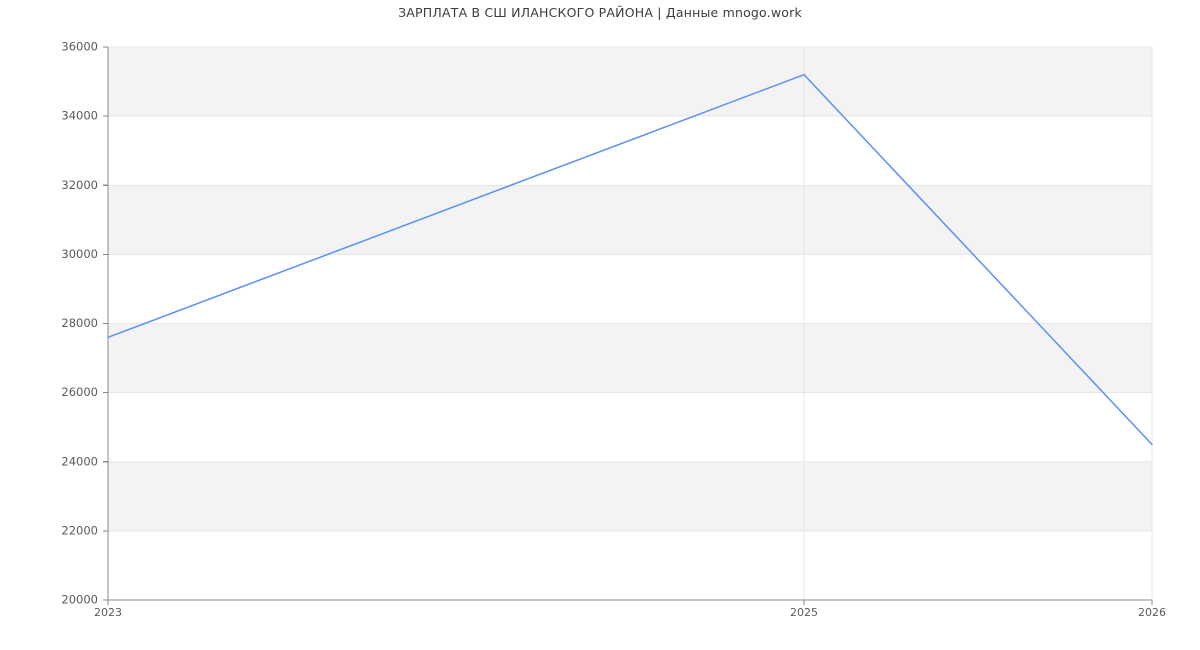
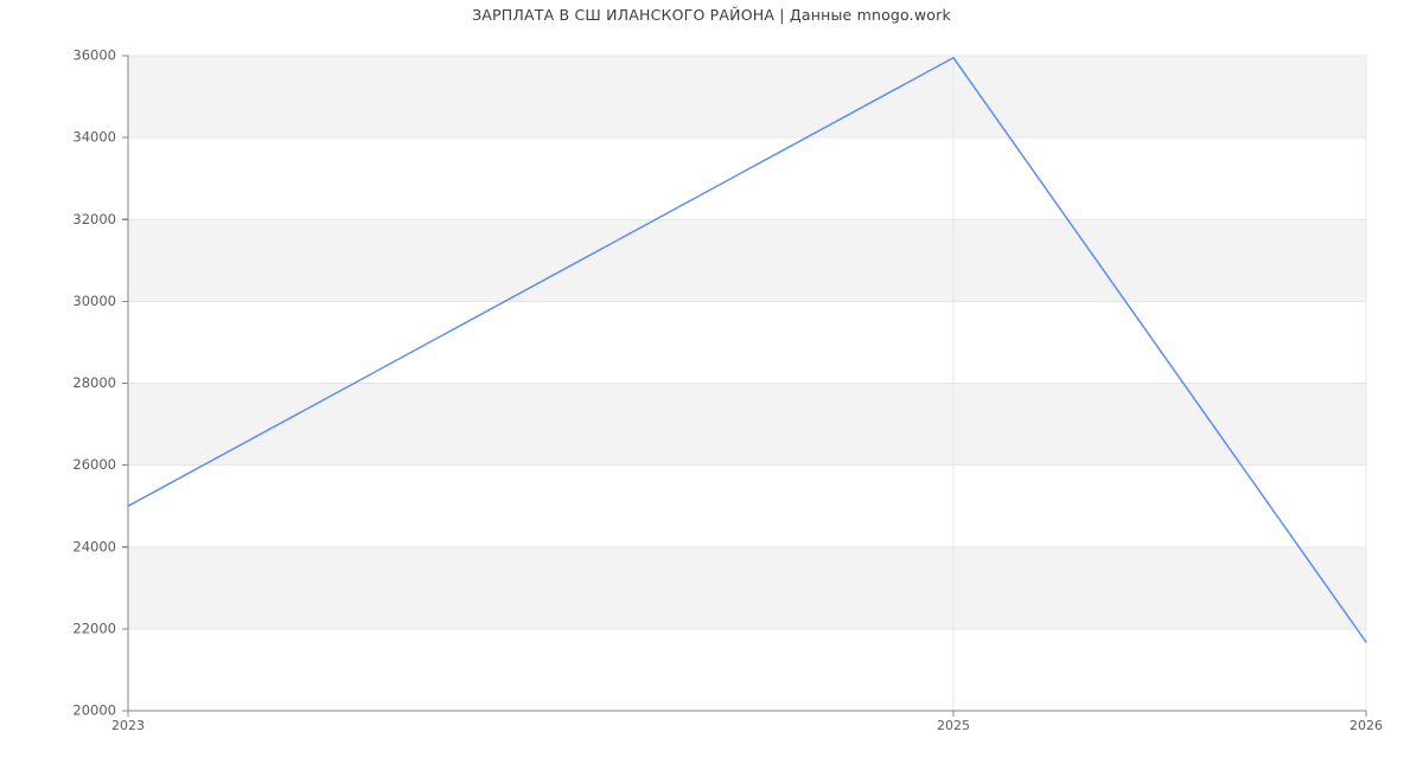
2023: 27600 -> 25000
2025: 35200 -> 36000
2026: 24500 -> 21700
